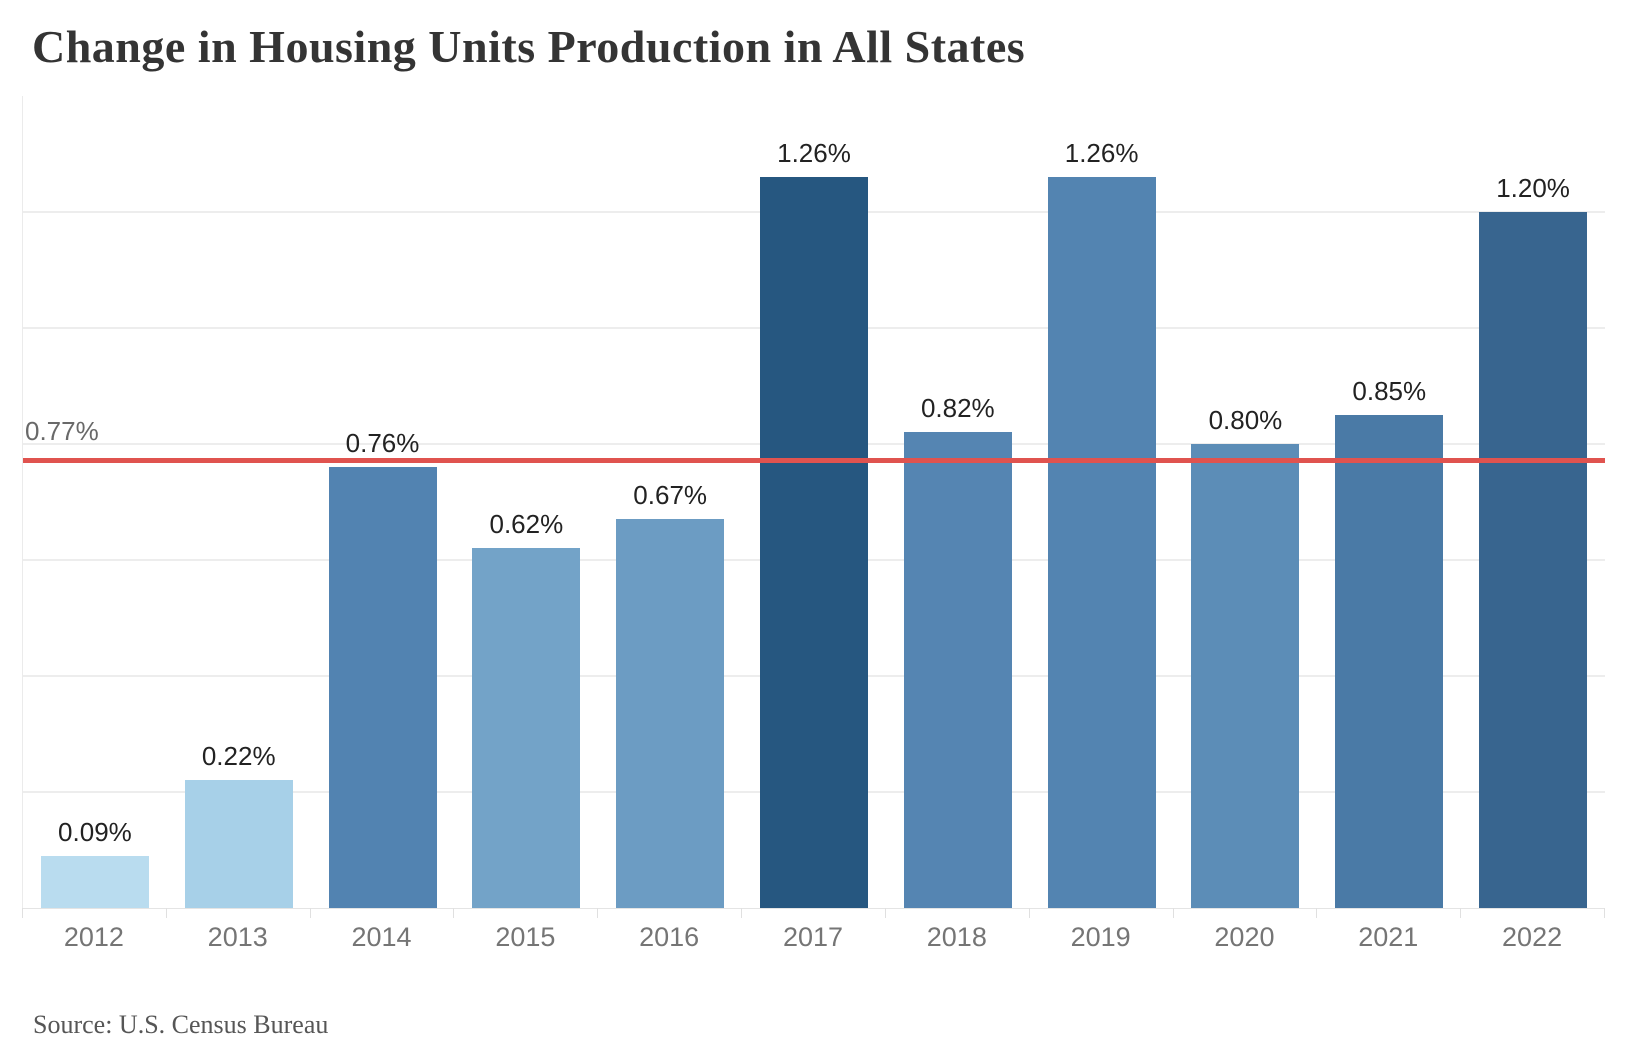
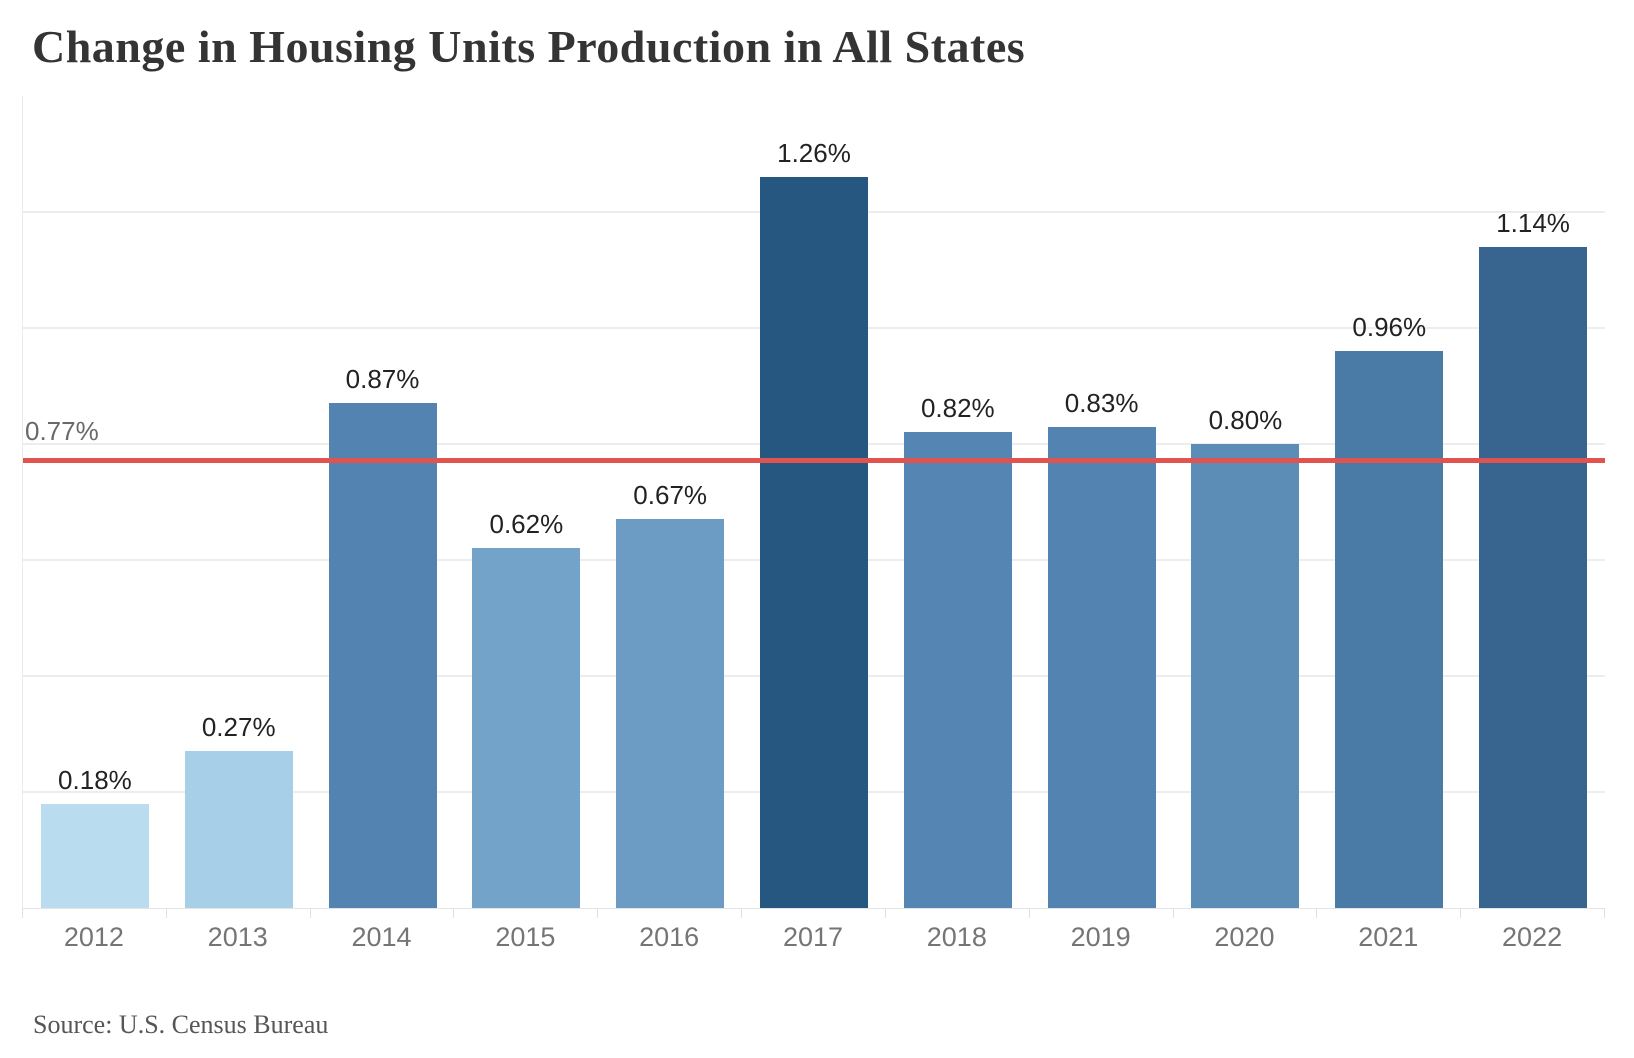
2012: 0.09% -> 0.18%
2013: 0.22% -> 0.27%
2014: 0.76% -> 0.87%
2019: 1.26% -> 0.83%
2021: 0.85% -> 0.96%
2022: 1.20% -> 1.14%
